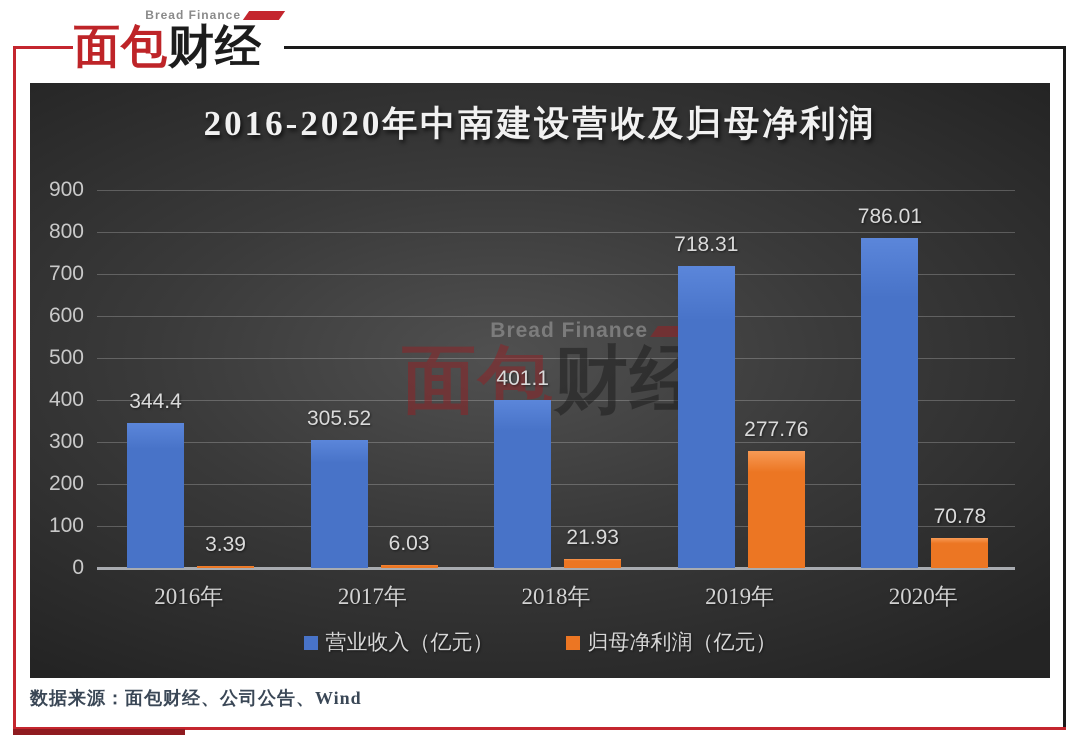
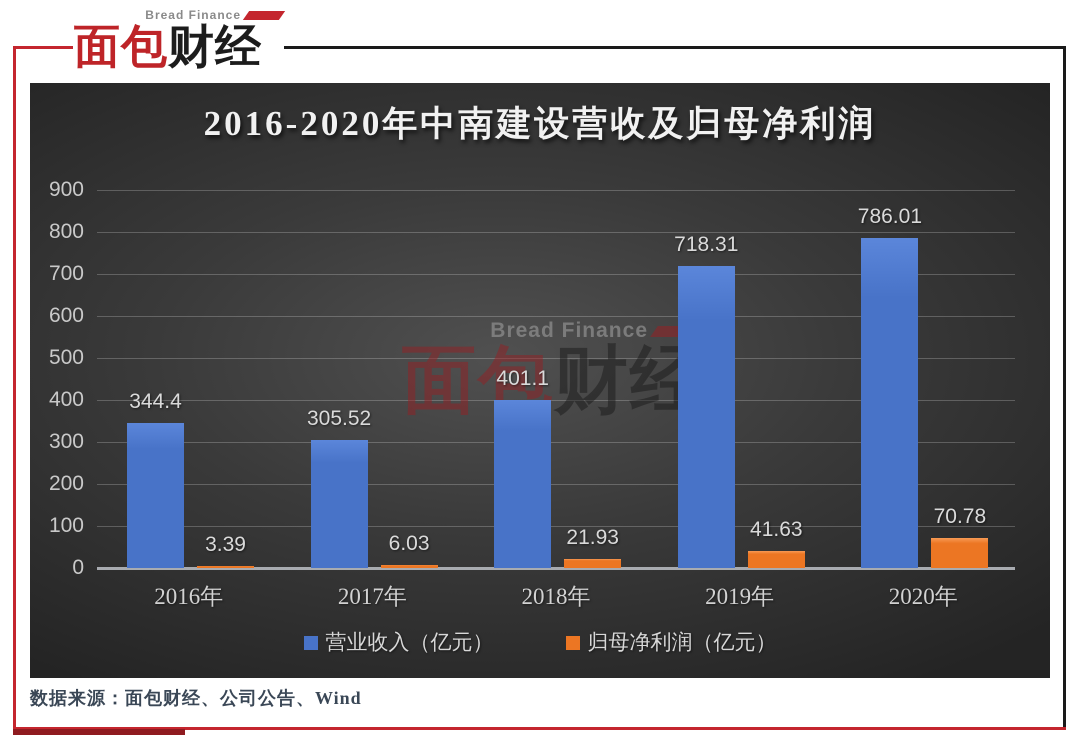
归母净利润（亿元）/2019年: 277.76 -> 41.63
